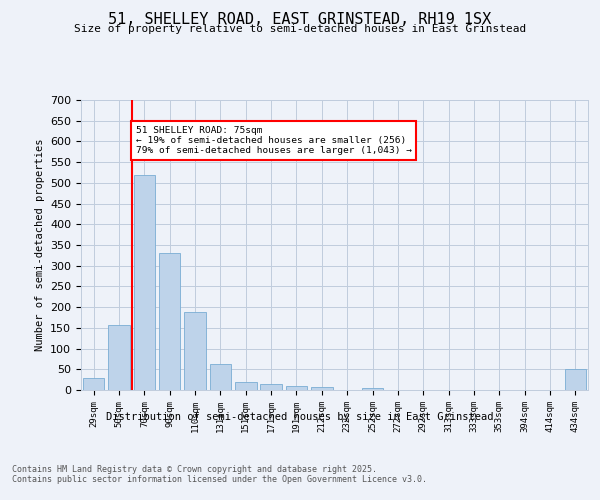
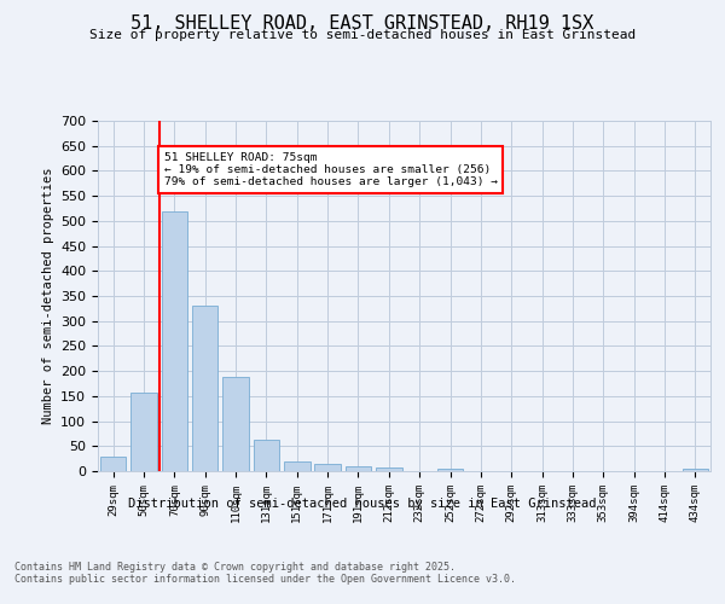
434sqm: 50 -> 5
